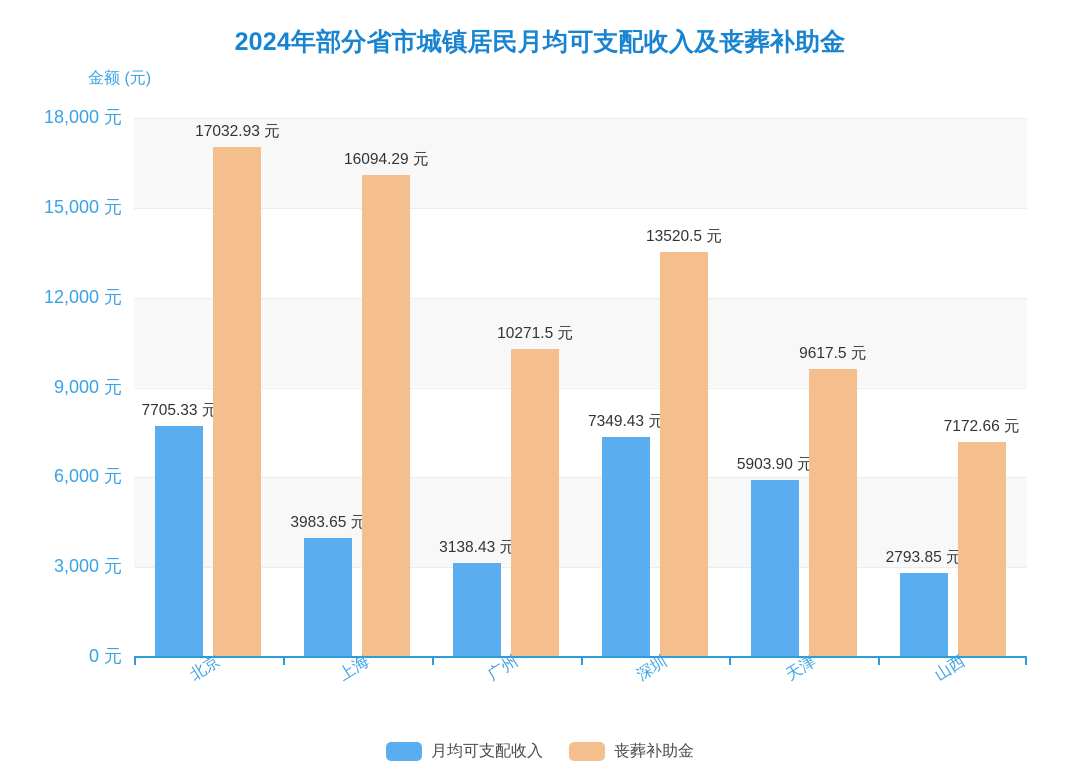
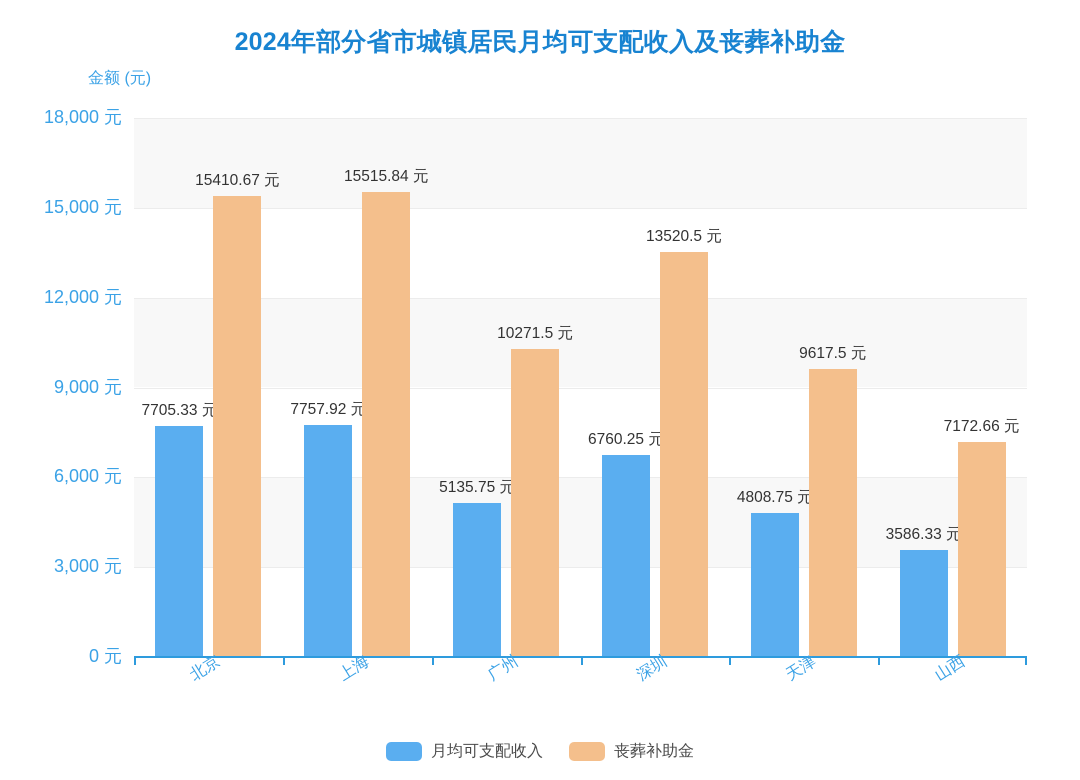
丧葬补助金/北京: 17032.93 -> 15410.67
月均可支配收入/上海: 3983.65 -> 7757.92
丧葬补助金/上海: 16094.29 -> 15515.84
月均可支配收入/广州: 3138.43 -> 5135.75
月均可支配收入/深圳: 7349.43 -> 6760.25
月均可支配收入/天津: 5903.90 -> 4808.75
月均可支配收入/山西: 2793.85 -> 3586.33
